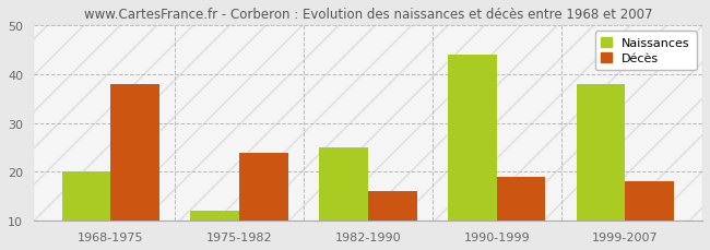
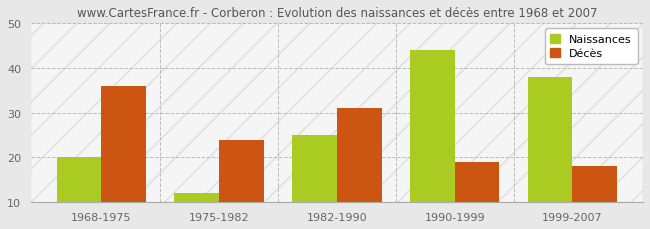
Décès/1968-1975: 38 -> 36
Décès/1982-1990: 16 -> 31
